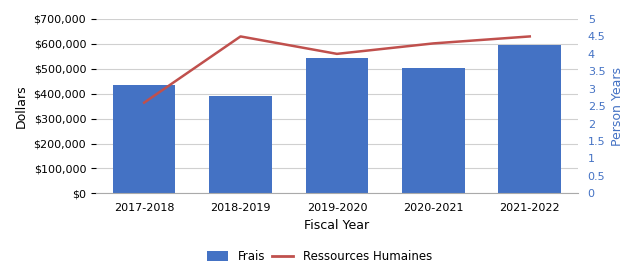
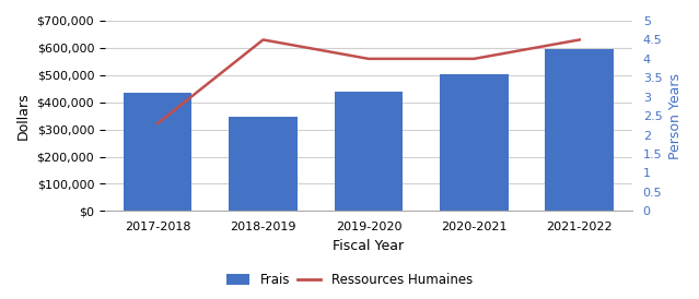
Ressources Humaines/2017-2018: 2.6 -> 2.3
Frais/2018-2019: $390,000 -> $345,000
Frais/2019-2020: $545,000 -> $440,000
Ressources Humaines/2020-2021: 4.3 -> 4.0
